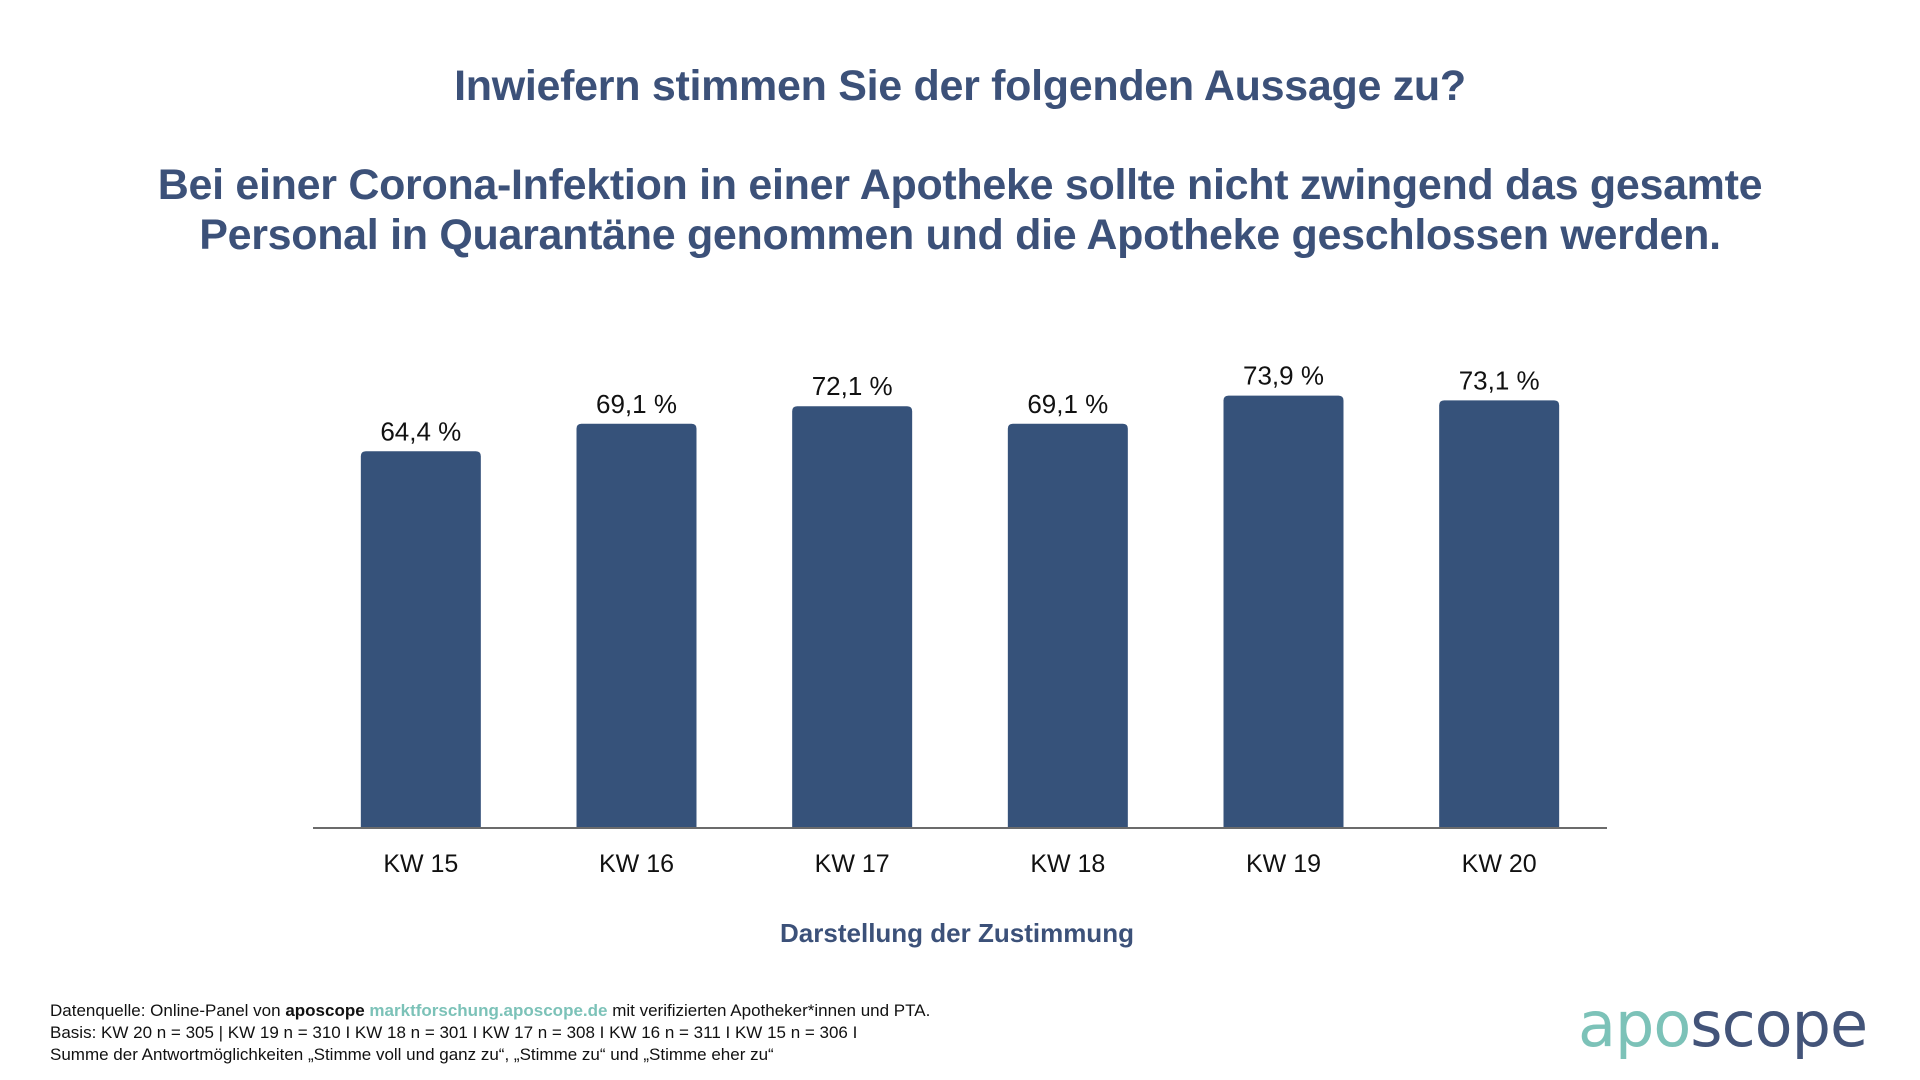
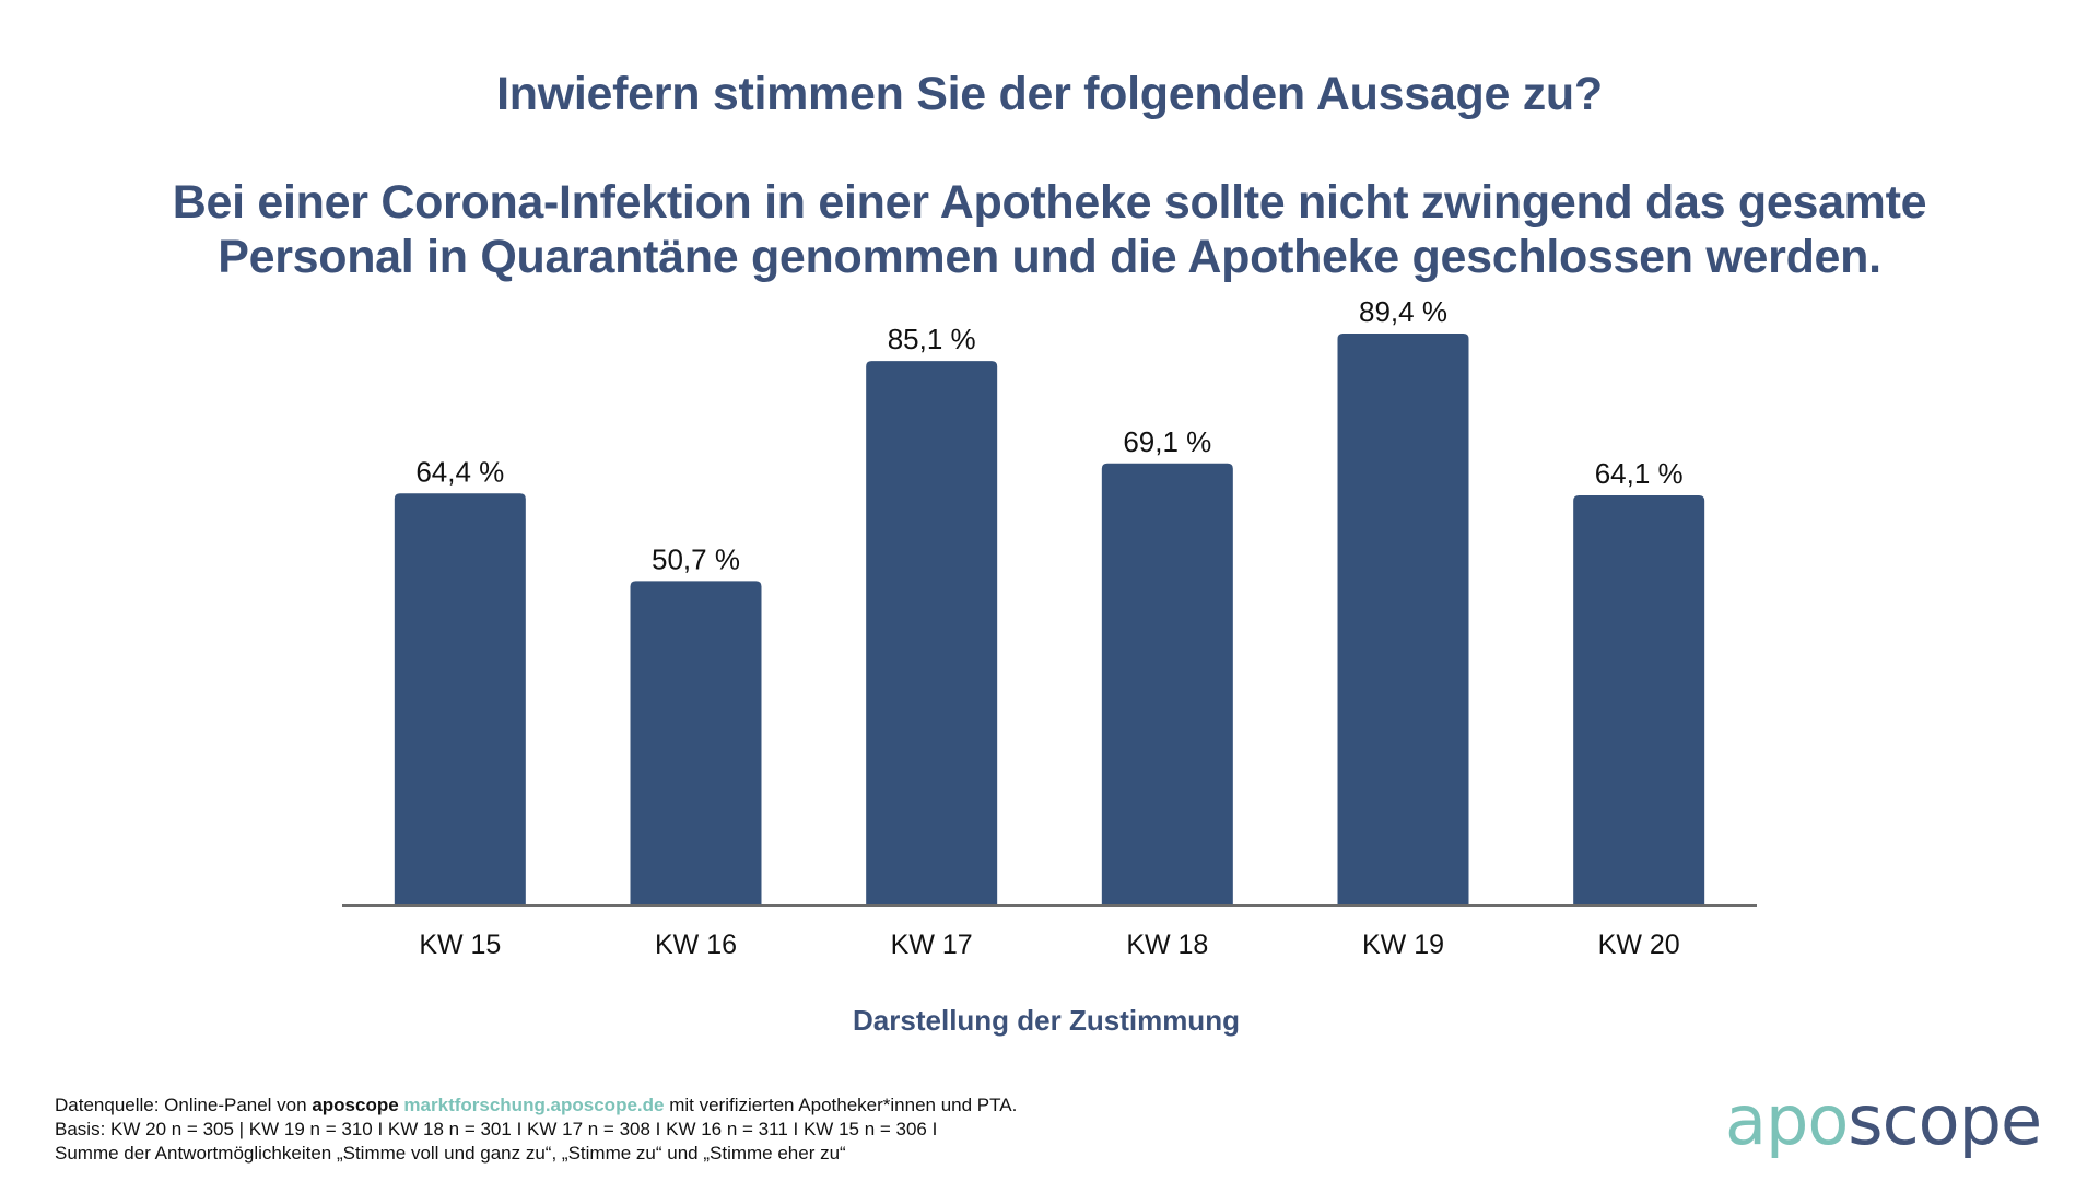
KW 16: 69,1 -> 50,7
KW 17: 72,1 -> 85,1
KW 19: 73,9 -> 89,4
KW 20: 73,1 -> 64,1
